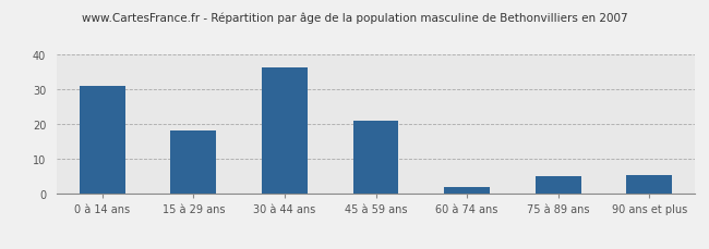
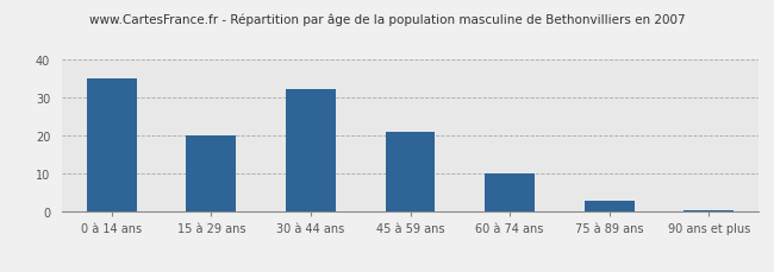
0 à 14 ans: 31.0 -> 35.0
15 à 29 ans: 18.0 -> 20.0
30 à 44 ans: 36.0 -> 32.0
60 à 74 ans: 2.0 -> 10.0
75 à 89 ans: 5.0 -> 3.0
90 ans et plus: 5.5 -> 0.5
